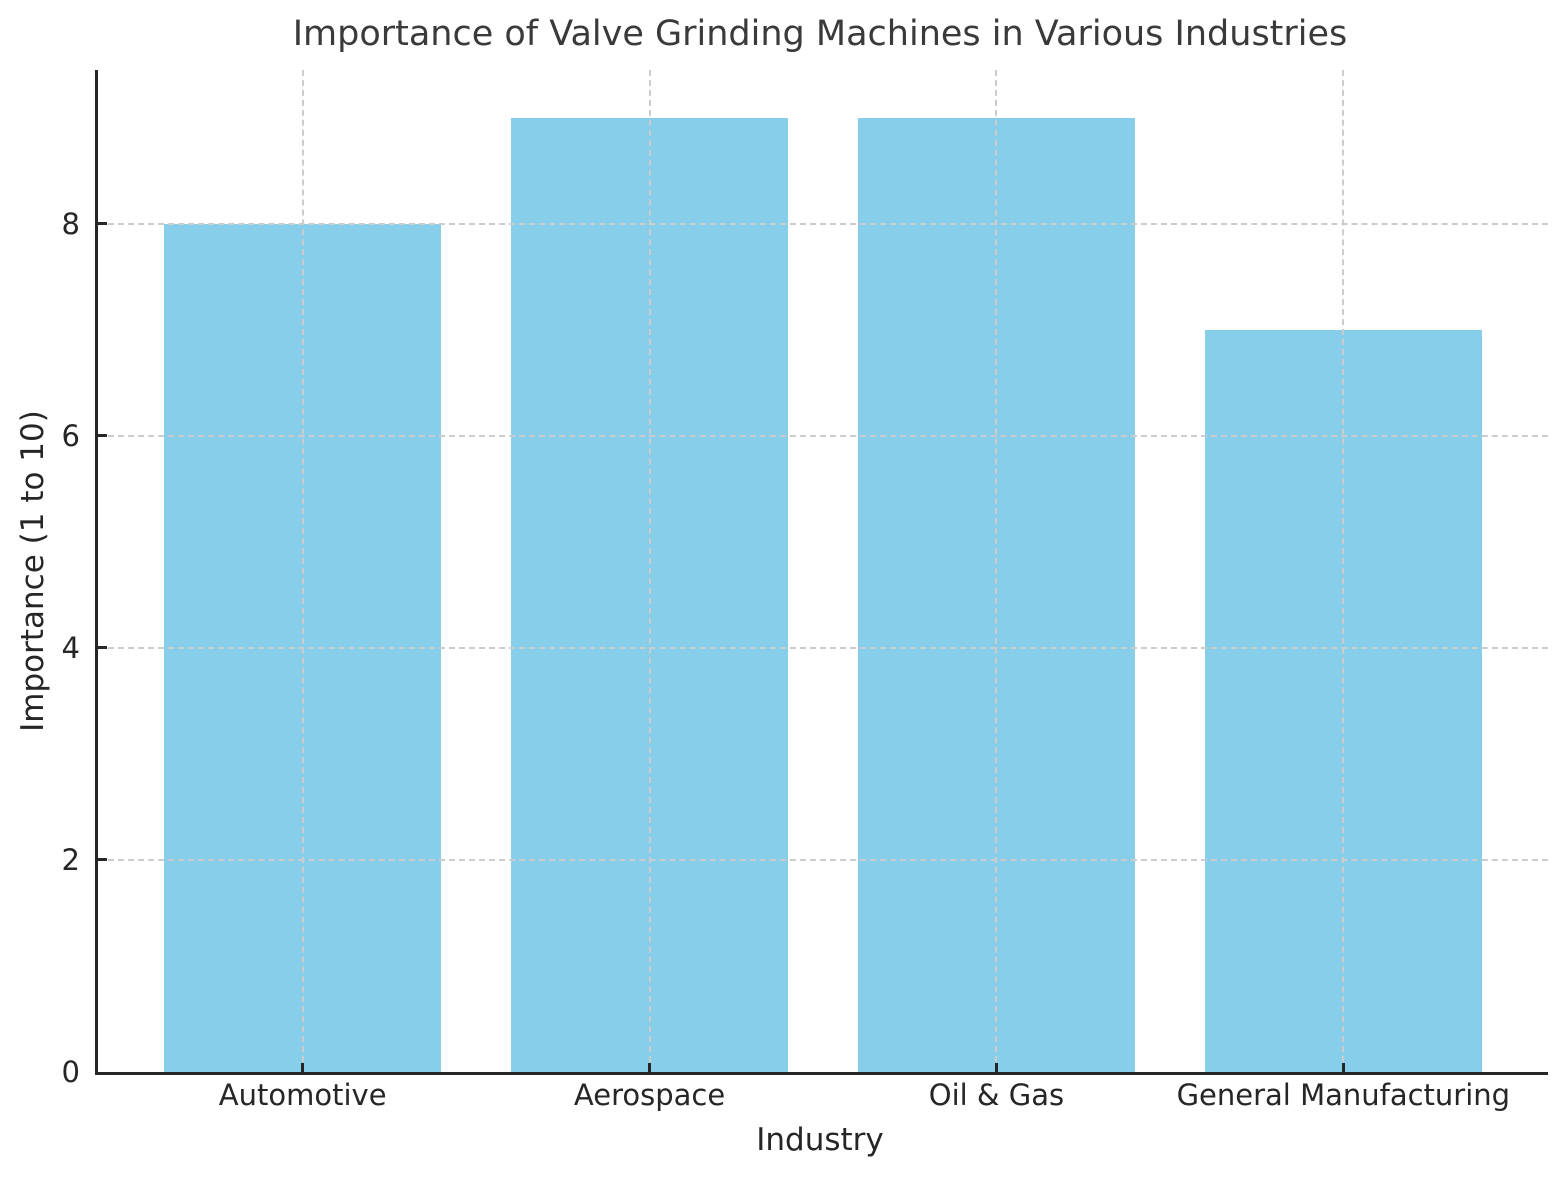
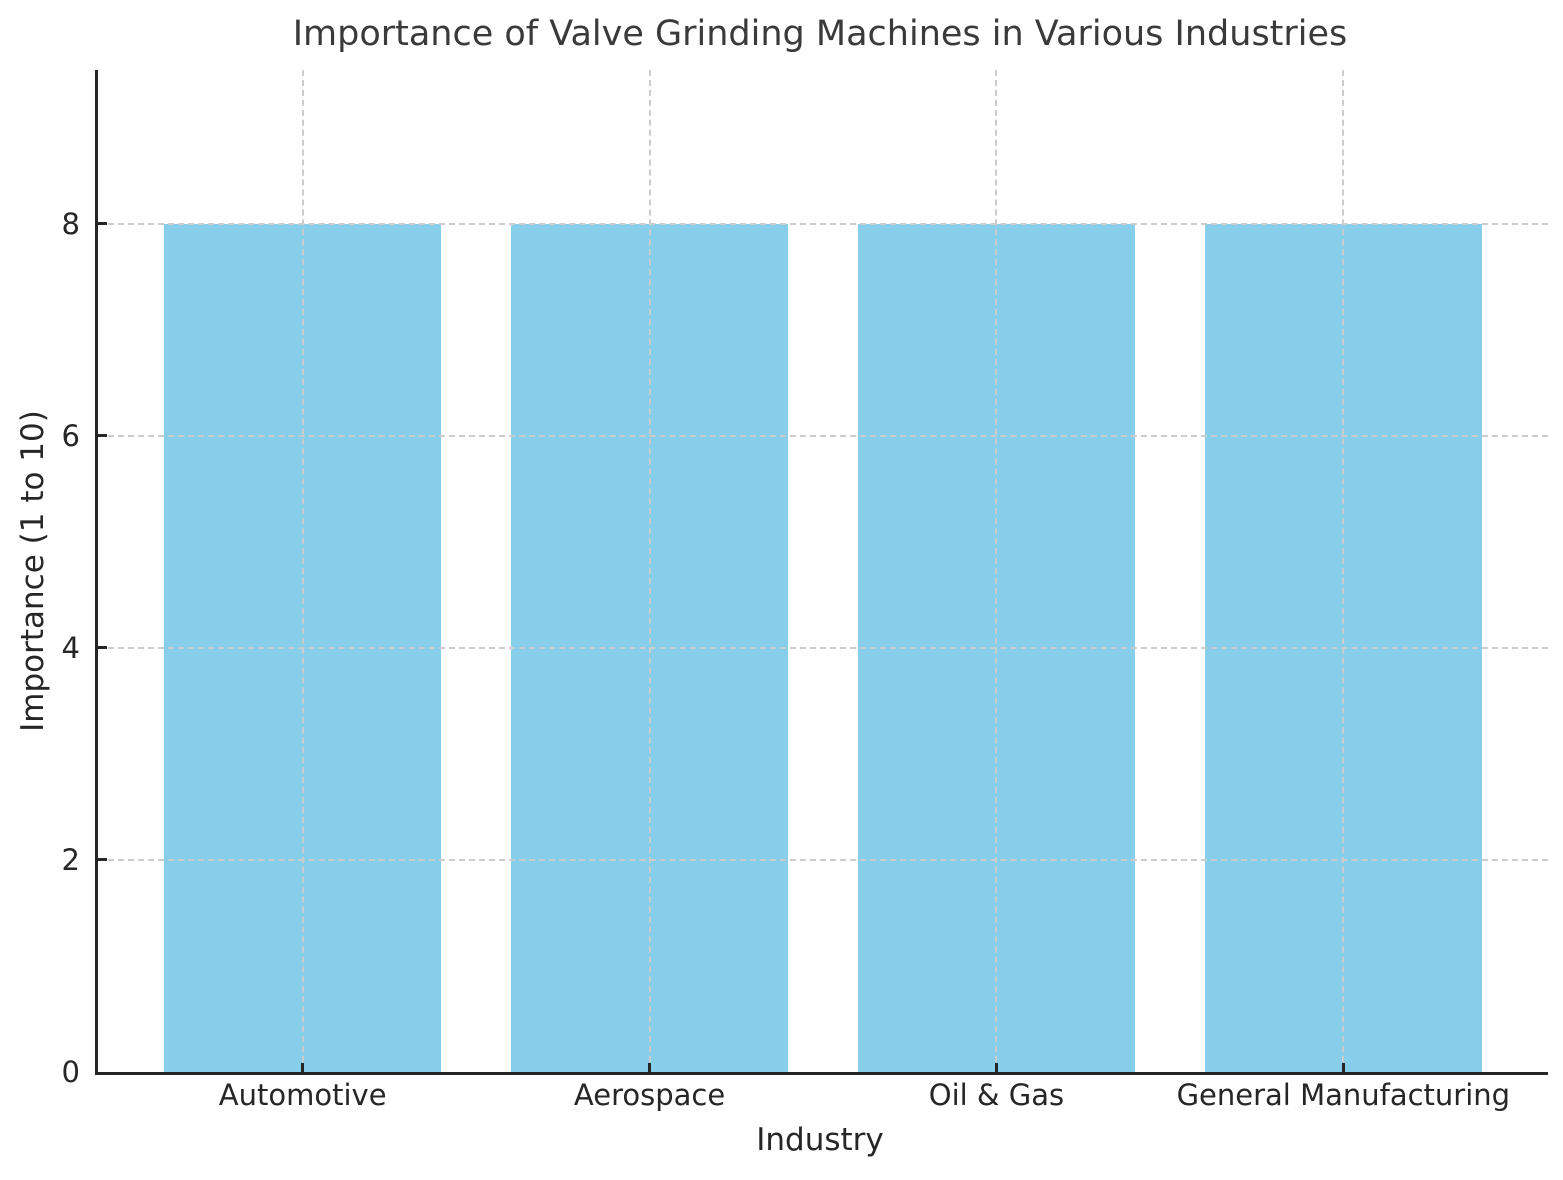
Aerospace: 9 -> 8
Oil & Gas: 9 -> 8
General Manufacturing: 7 -> 8
